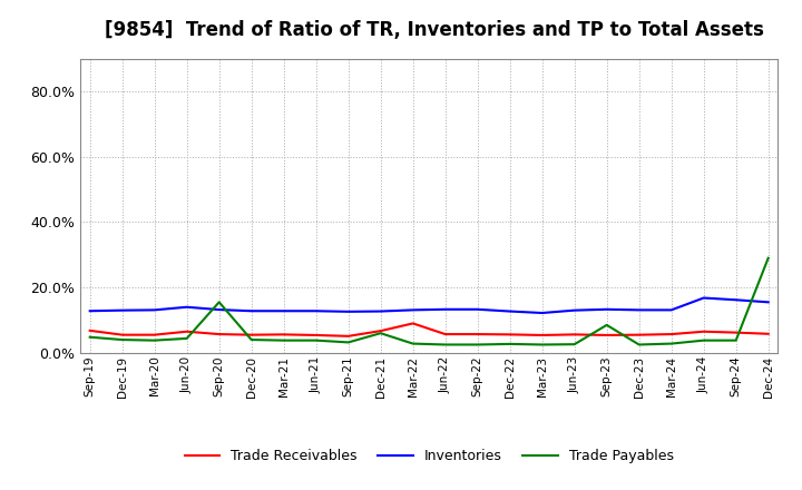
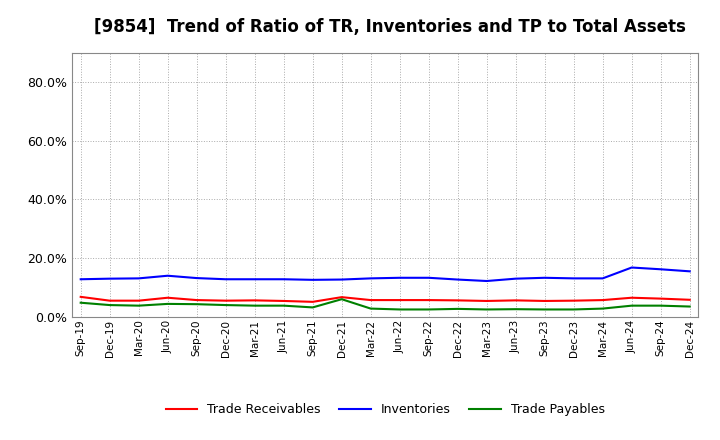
Trade Payables/Sep-20: 15.5% -> 4.3%
Trade Receivables/Mar-22: 9.0% -> 5.7%
Trade Payables/Sep-23: 8.5% -> 2.5%
Trade Payables/Dec-24: 29.0% -> 3.5%
